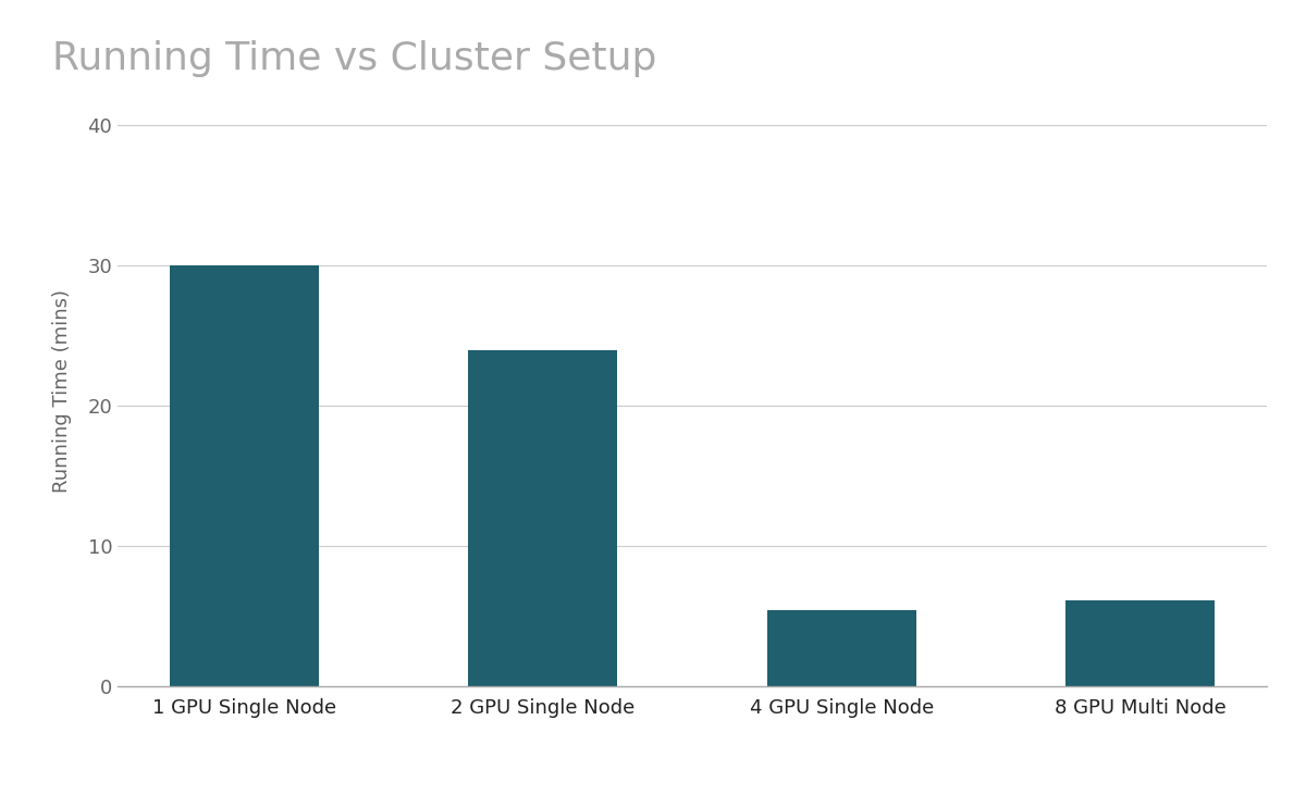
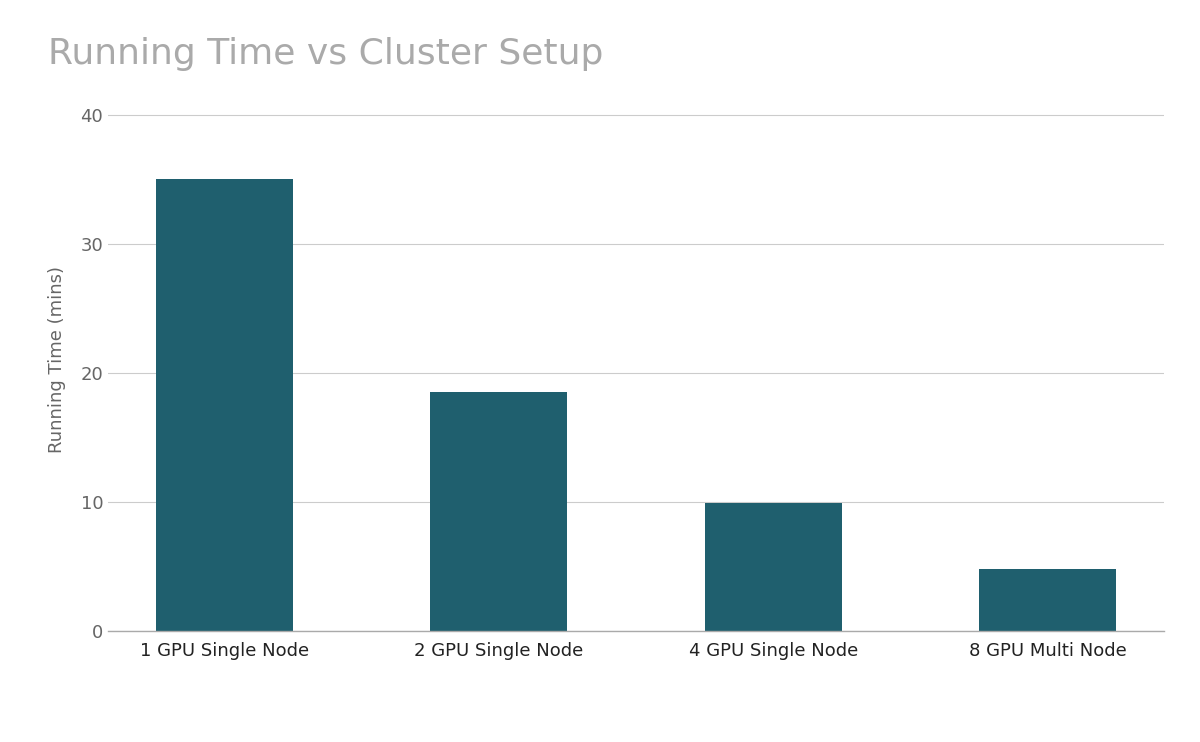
1 GPU Single Node: 30.0 -> 35.0
2 GPU Single Node: 23.9 -> 18.5
4 GPU Single Node: 5.4 -> 9.9
8 GPU Multi Node: 6.1 -> 4.8
